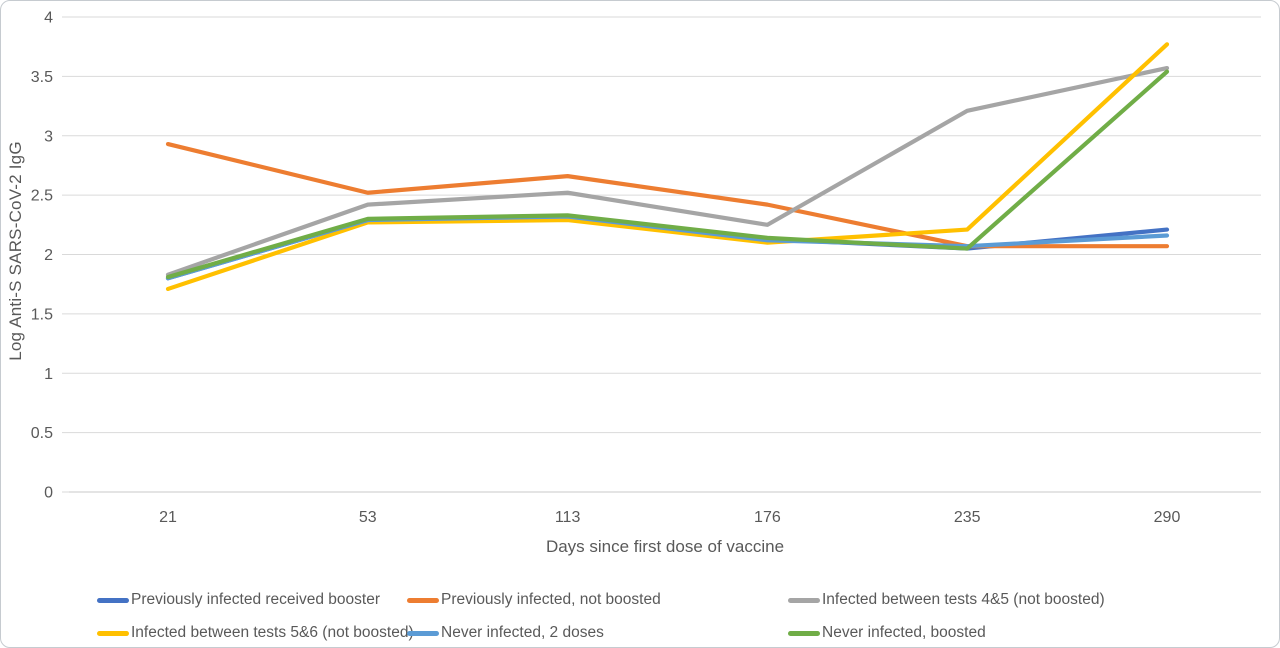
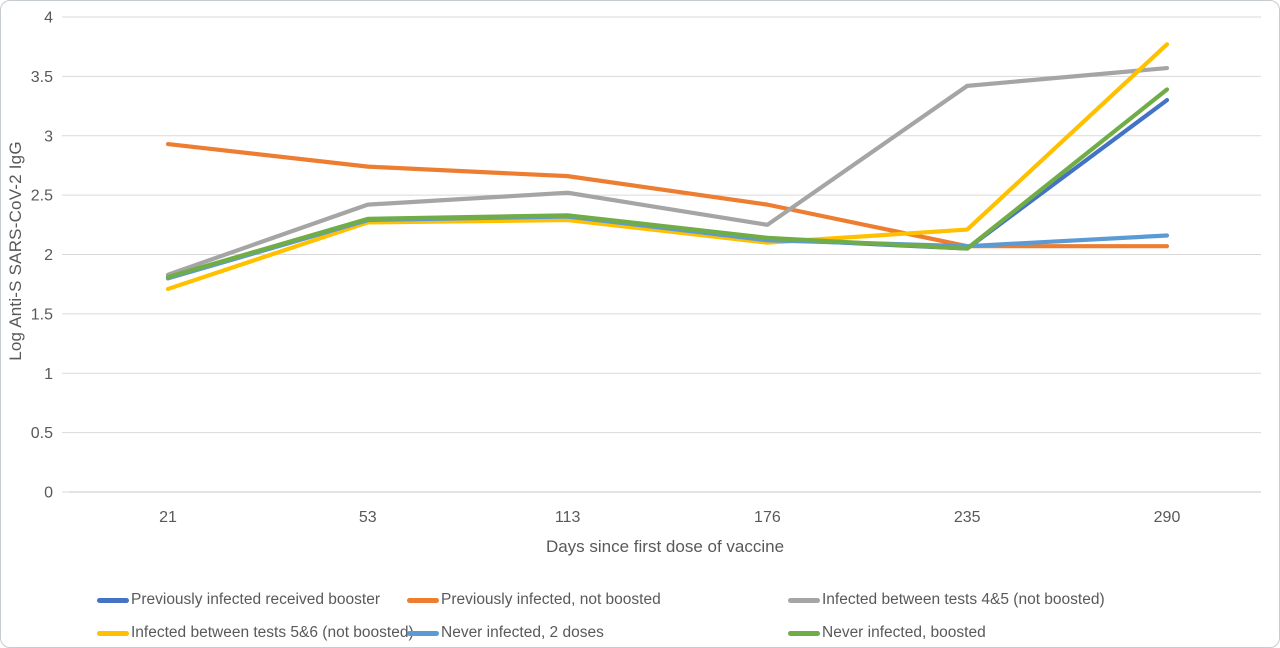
Previously infected, not boosted/53: 2.52 -> 2.74
Infected between tests 4&5 (not boosted)/235: 3.21 -> 3.42
Previously infected received booster/290: 2.21 -> 3.30
Never infected, boosted/290: 3.54 -> 3.39
